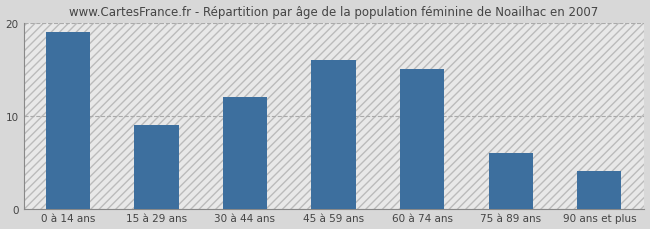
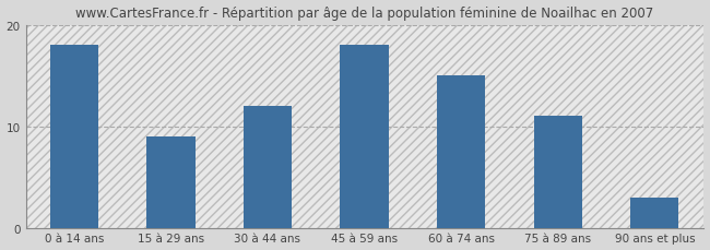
0 à 14 ans: 19 -> 18
45 à 59 ans: 16 -> 18
75 à 89 ans: 6 -> 11
90 ans et plus: 4 -> 3
